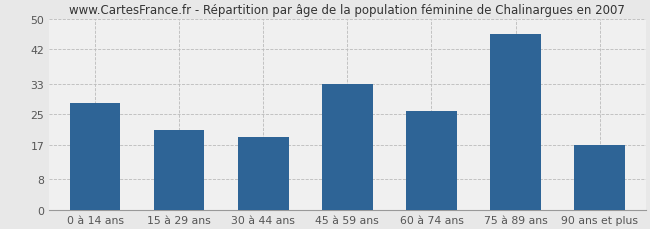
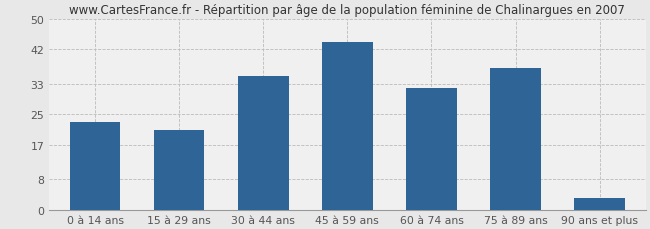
0 à 14 ans: 28 -> 23
30 à 44 ans: 19 -> 35
45 à 59 ans: 33 -> 44
60 à 74 ans: 26 -> 32
75 à 89 ans: 46 -> 37
90 ans et plus: 17 -> 3
